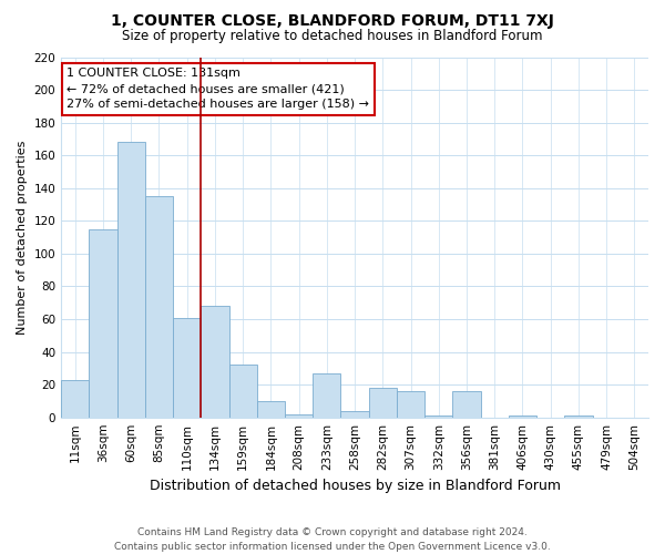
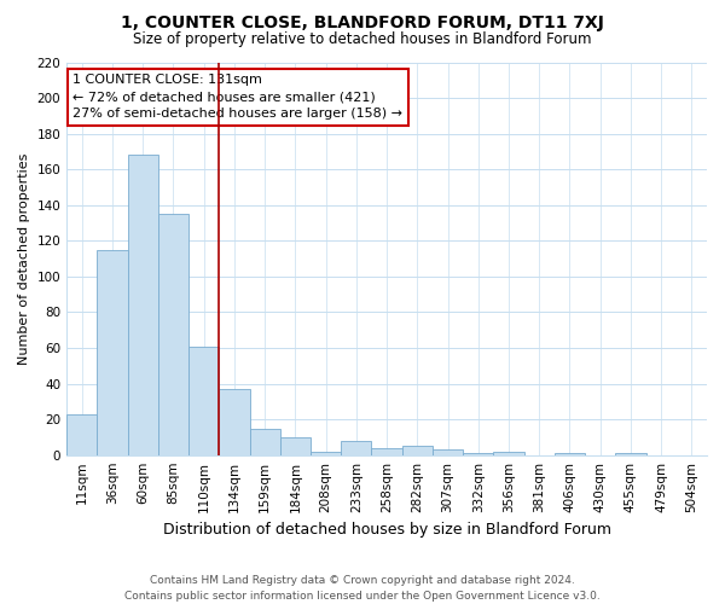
134sqm: 68 -> 37
159sqm: 32 -> 15
233sqm: 27 -> 8
282sqm: 18 -> 5
307sqm: 16 -> 3
356sqm: 16 -> 2
